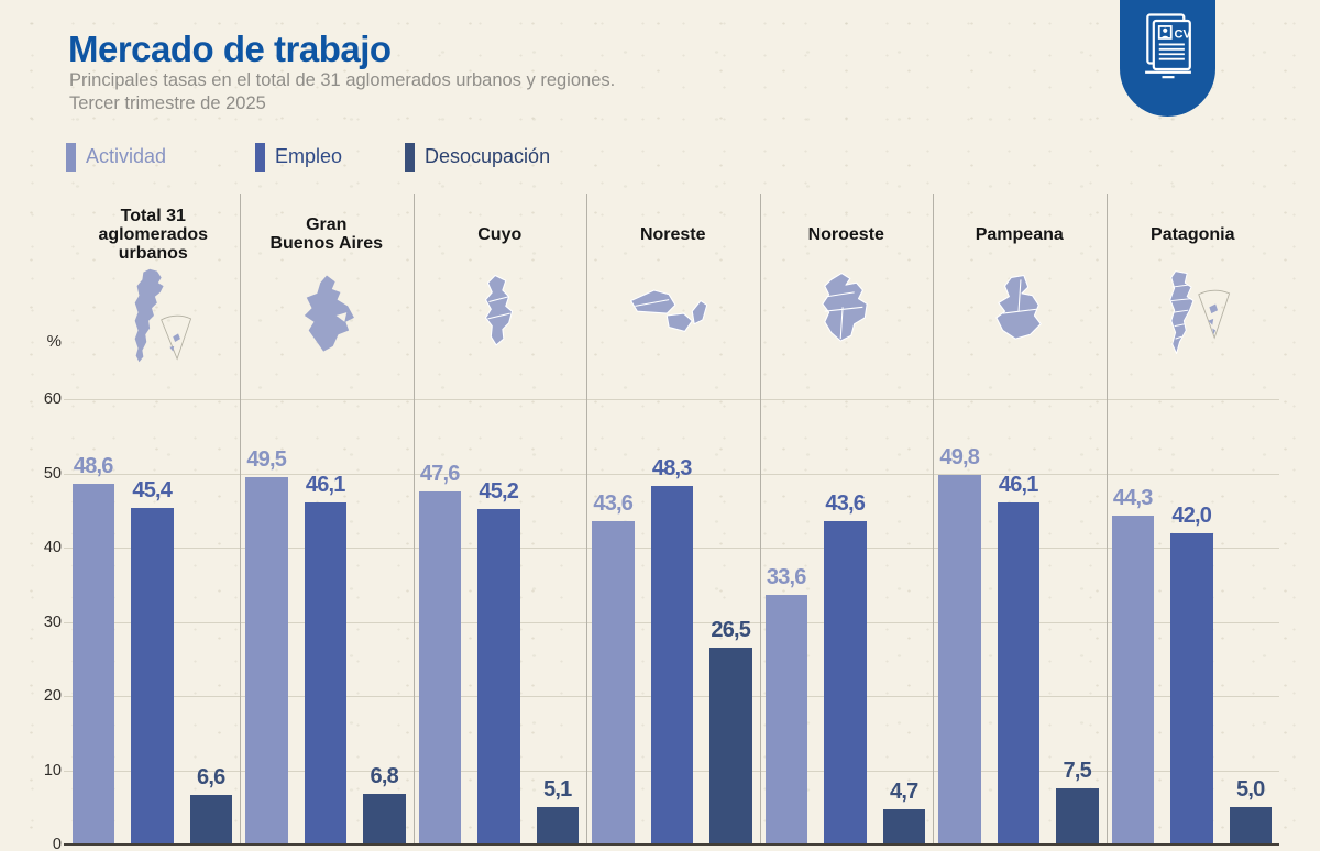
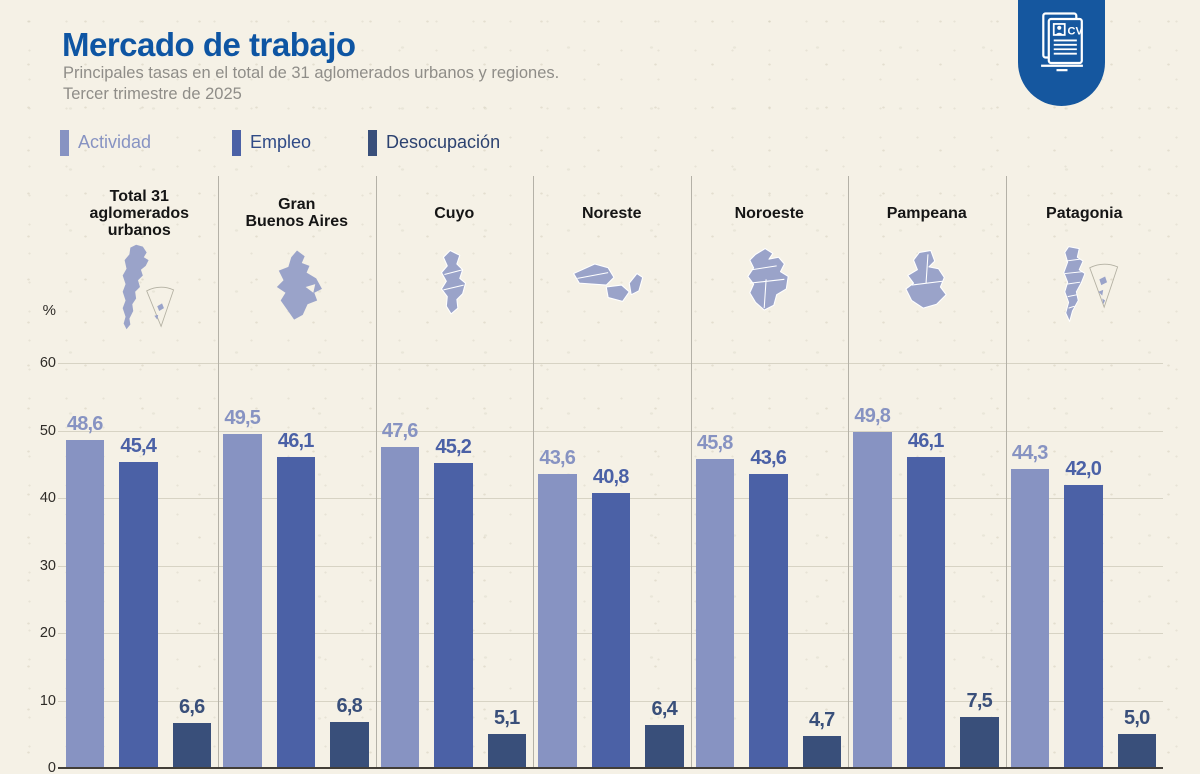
Empleo/Noreste: 48,3 -> 40,8
Desocupación/Noreste: 26,5 -> 6,4
Actividad/Noroeste: 33,6 -> 45,8
